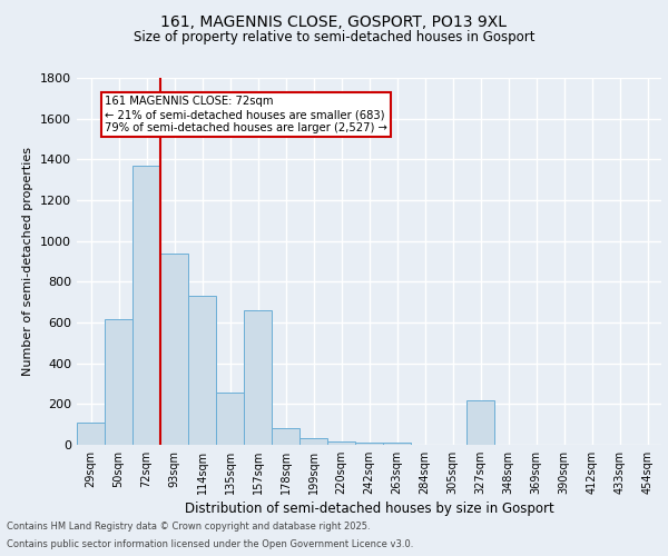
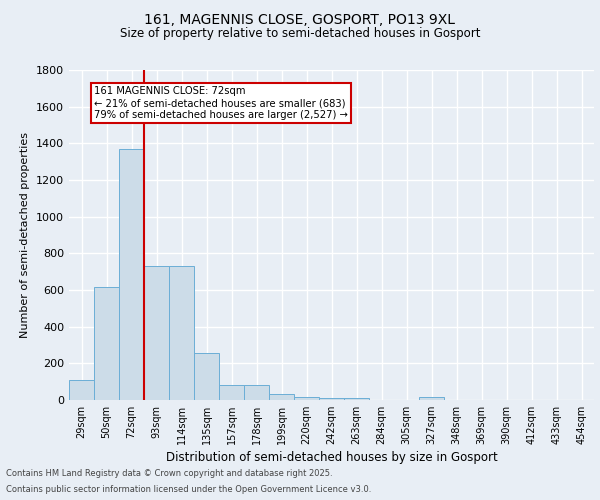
93sqm: 940 -> 730
157sqm: 660 -> 80
327sqm: 220 -> 20
